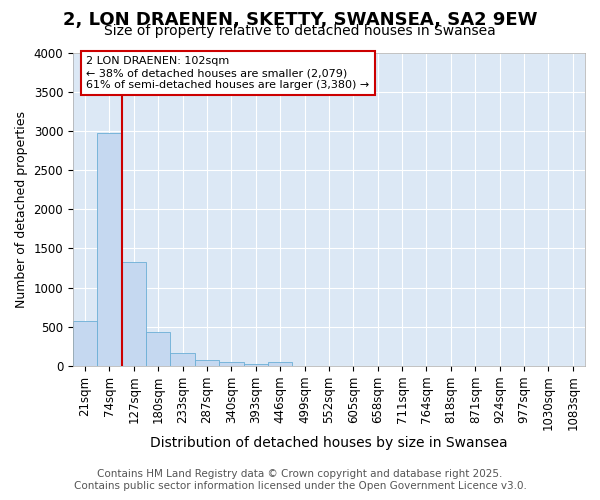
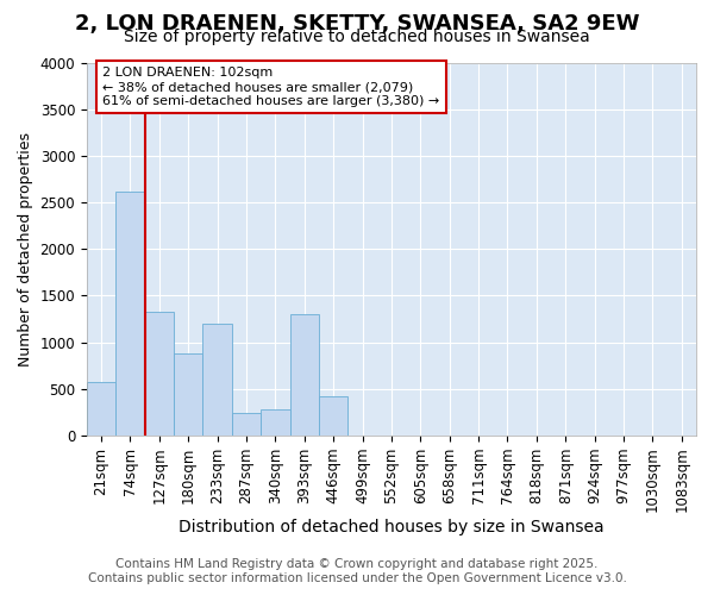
74sqm: 2970 -> 2620
180sqm: 430 -> 880
233sqm: 160 -> 1200
287sqm: 80 -> 240
340sqm: 50 -> 280
393sqm: 30 -> 1300
446sqm: 50 -> 420
